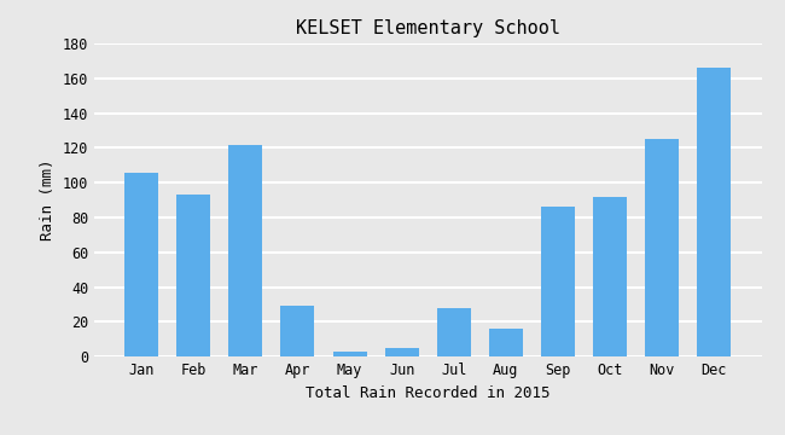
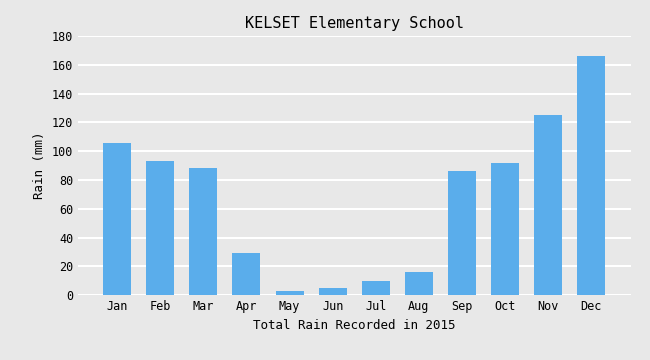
Mar: 122 -> 88
Jul: 28 -> 10
